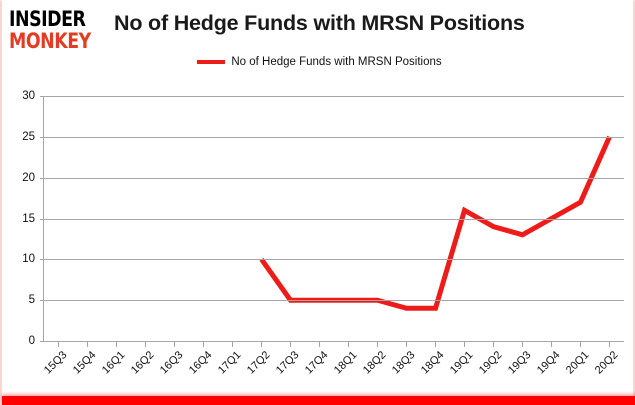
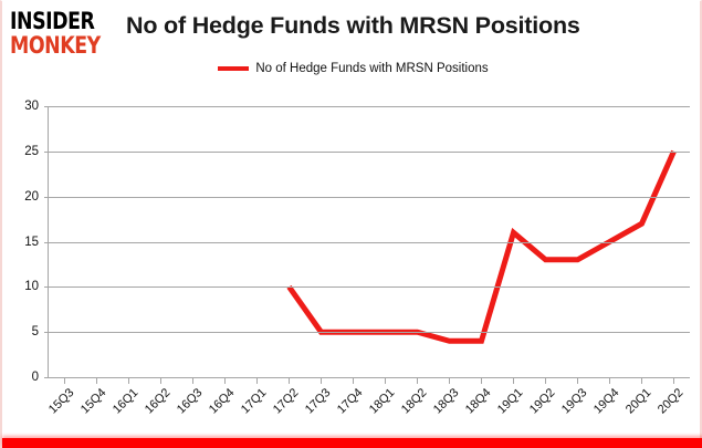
19Q2: 14 -> 13
